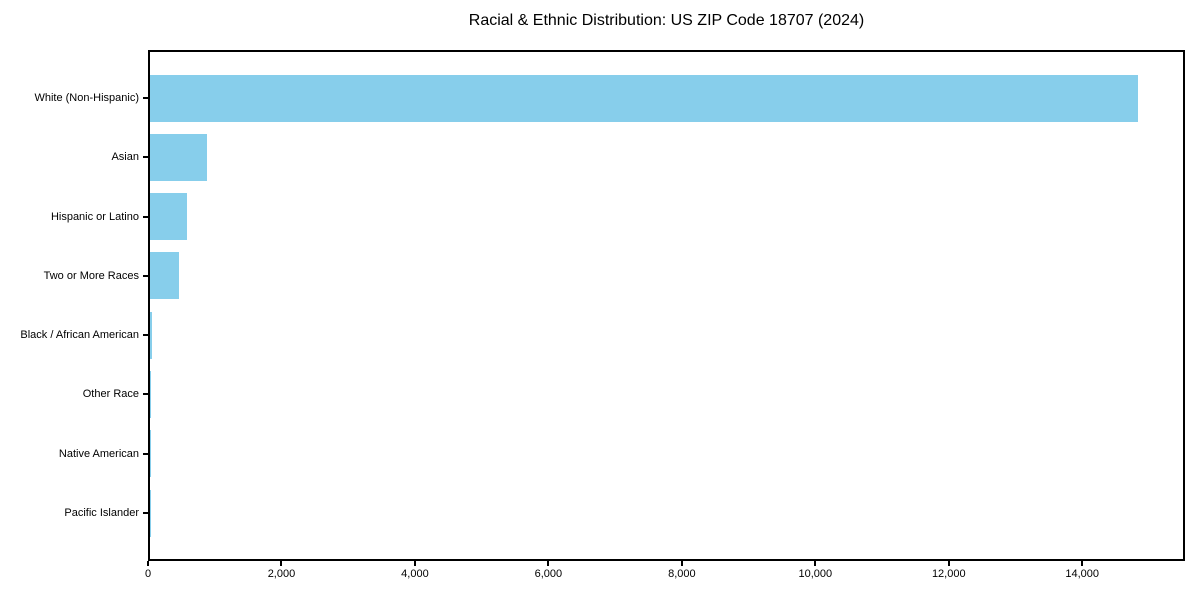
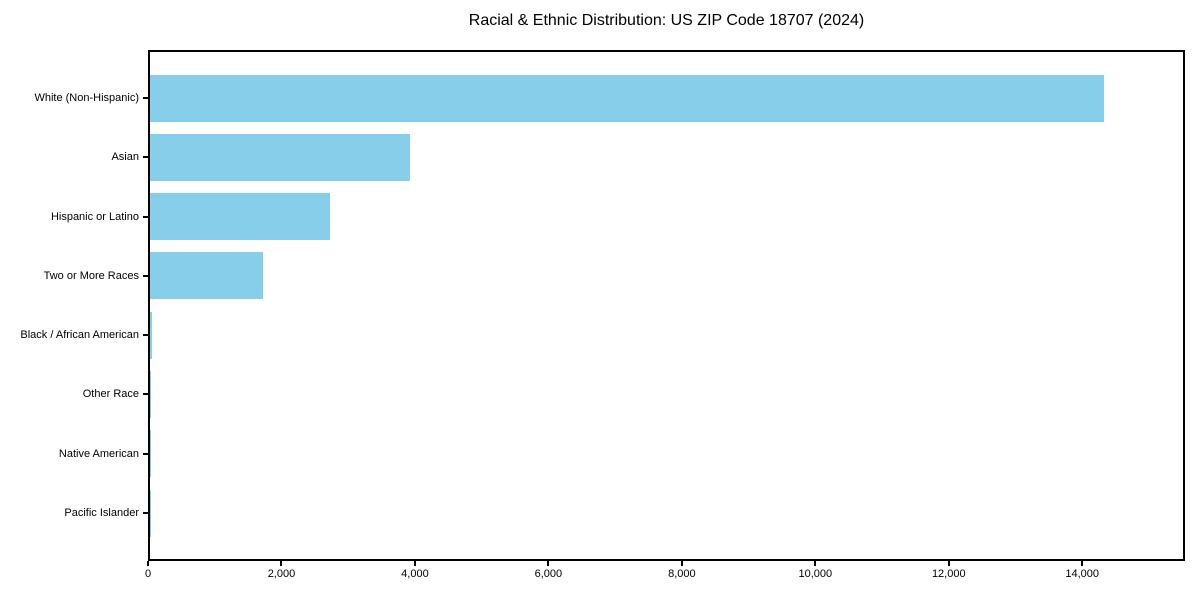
White (Non-Hispanic): 14800 -> 14300
Asian: 800 -> 3900
Hispanic or Latino: 600 -> 2700
Two or More Races: 400 -> 1700
